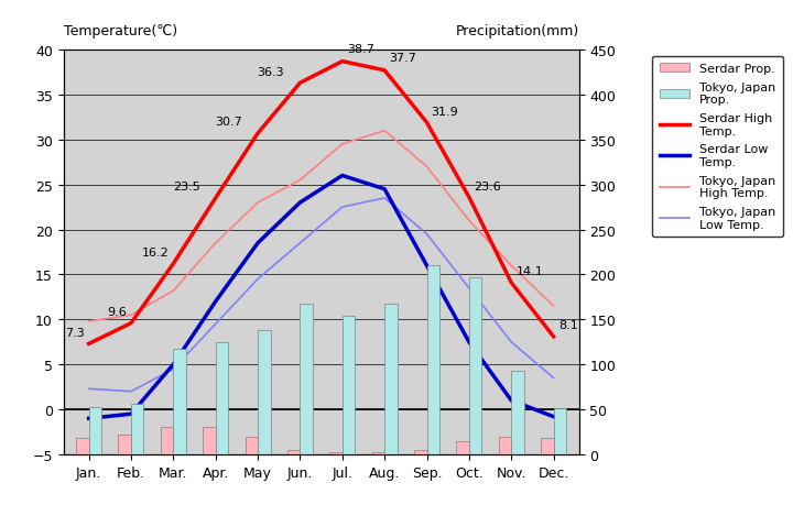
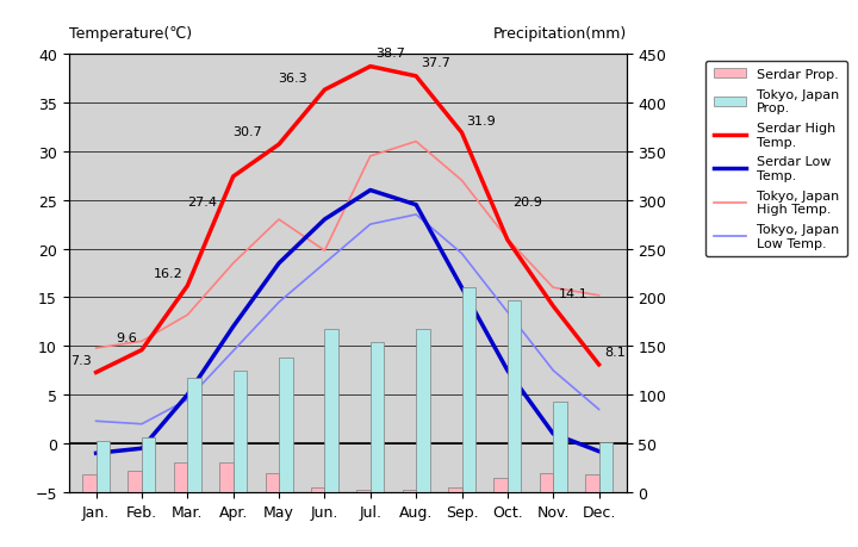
Serdar High Temp./Apr.: 23.5 -> 27.4
Tokyo, Japan High Temp./Jun.: 25.5 -> 19.8
Serdar High Temp./Oct.: 23.6 -> 20.9
Tokyo, Japan High Temp./Dec.: 11.5 -> 15.2
